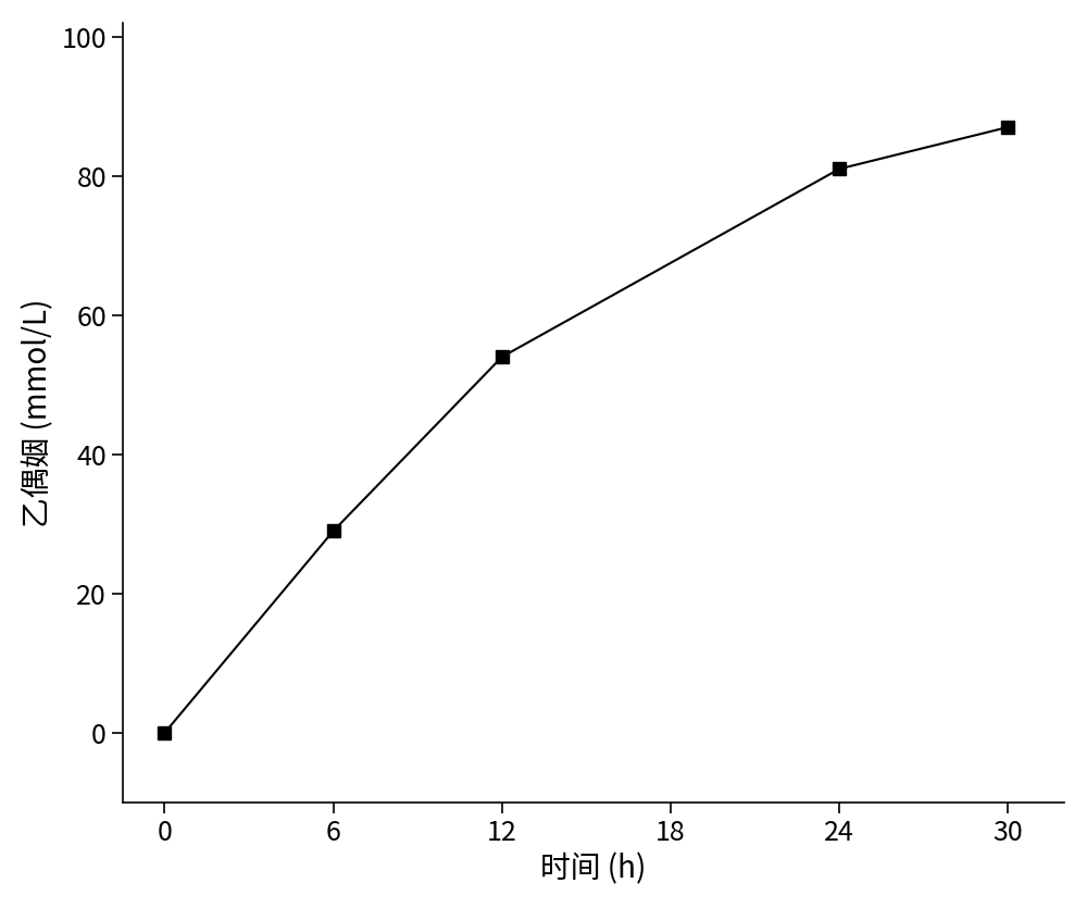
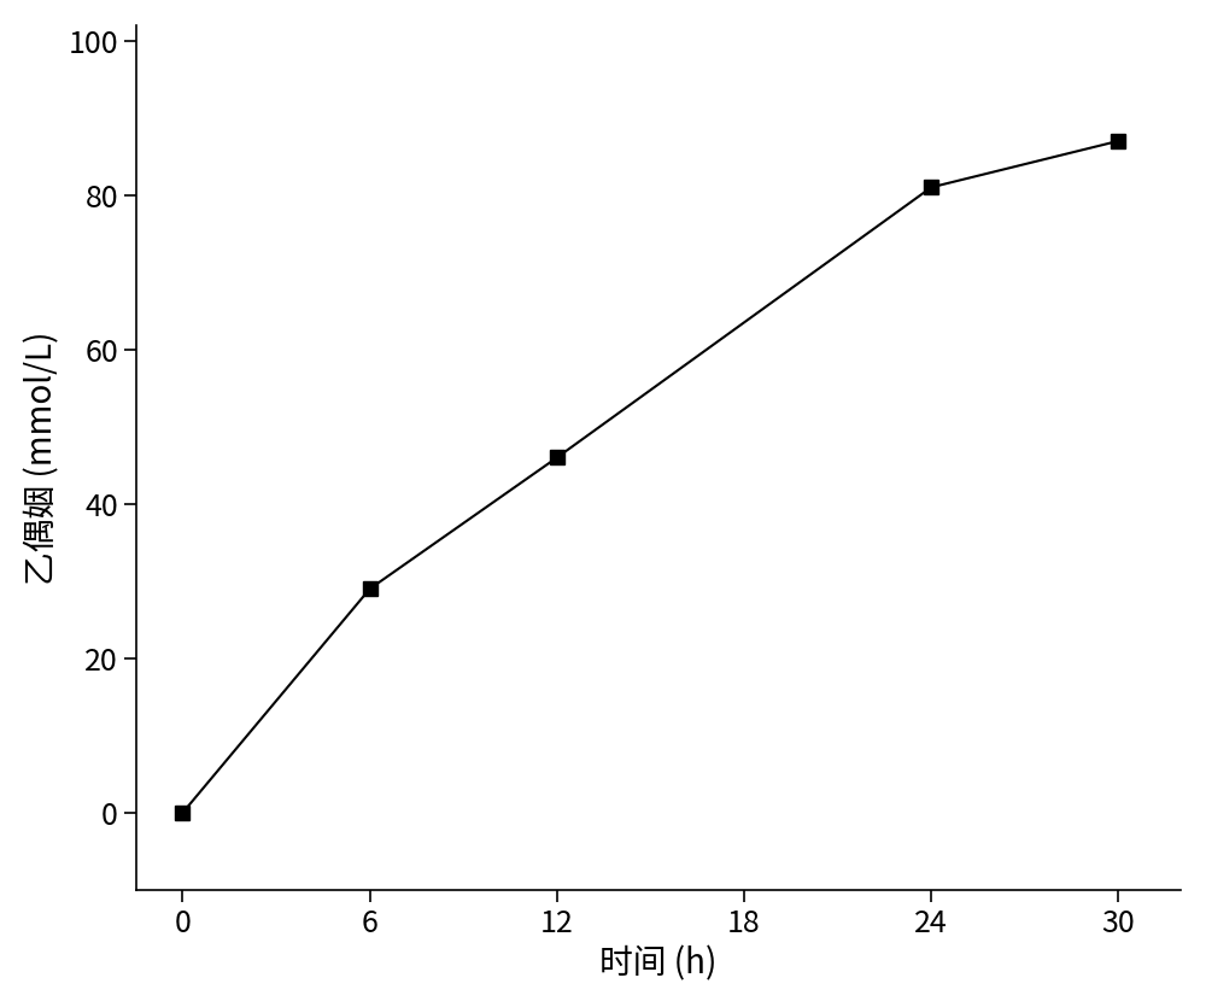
12: 54 -> 46
